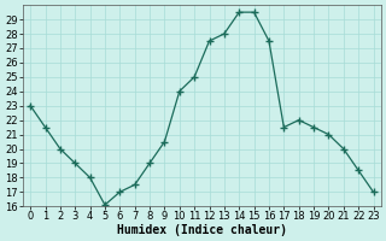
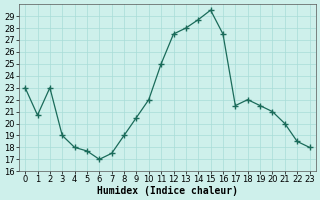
1: 21.5 -> 20.7
2: 20.0 -> 23.0
5: 16.1 -> 17.7
10: 24.0 -> 22.0
14: 29.5 -> 28.7
23: 17.0 -> 18.0
